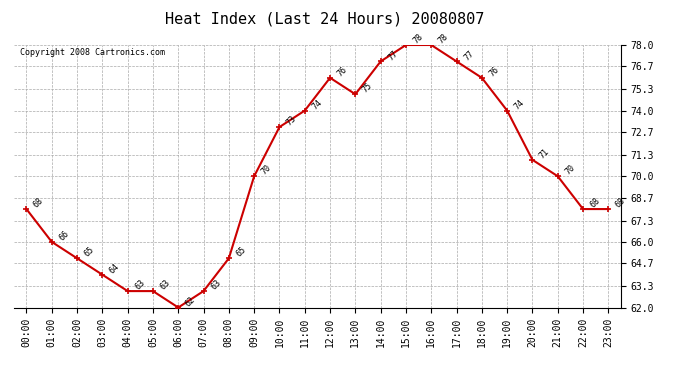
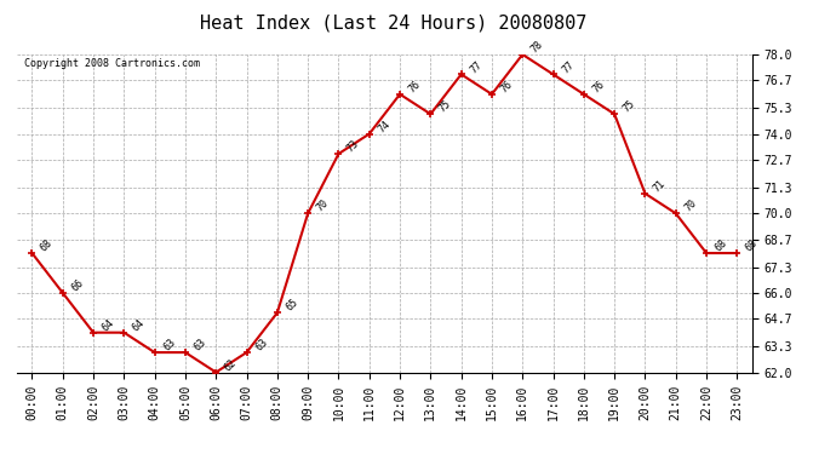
02:00: 65 -> 64
15:00: 78 -> 76
19:00: 74 -> 75
